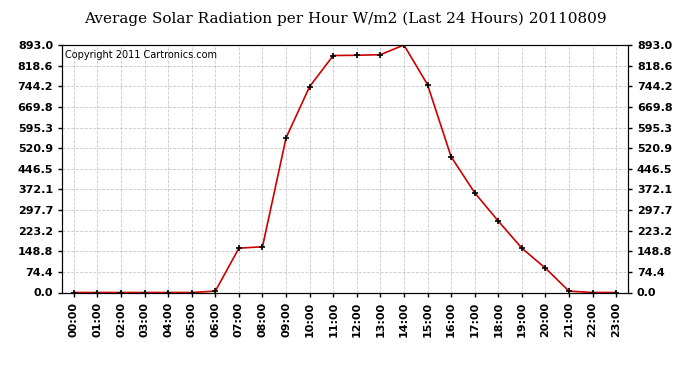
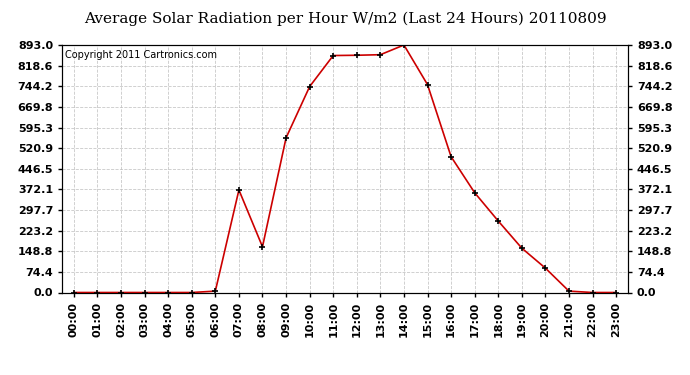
07:00: 160 -> 370
